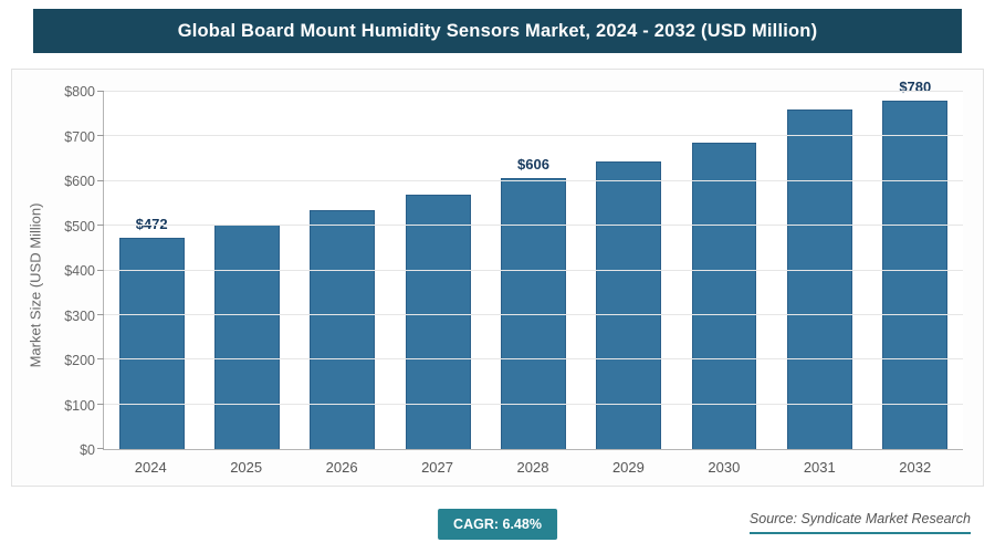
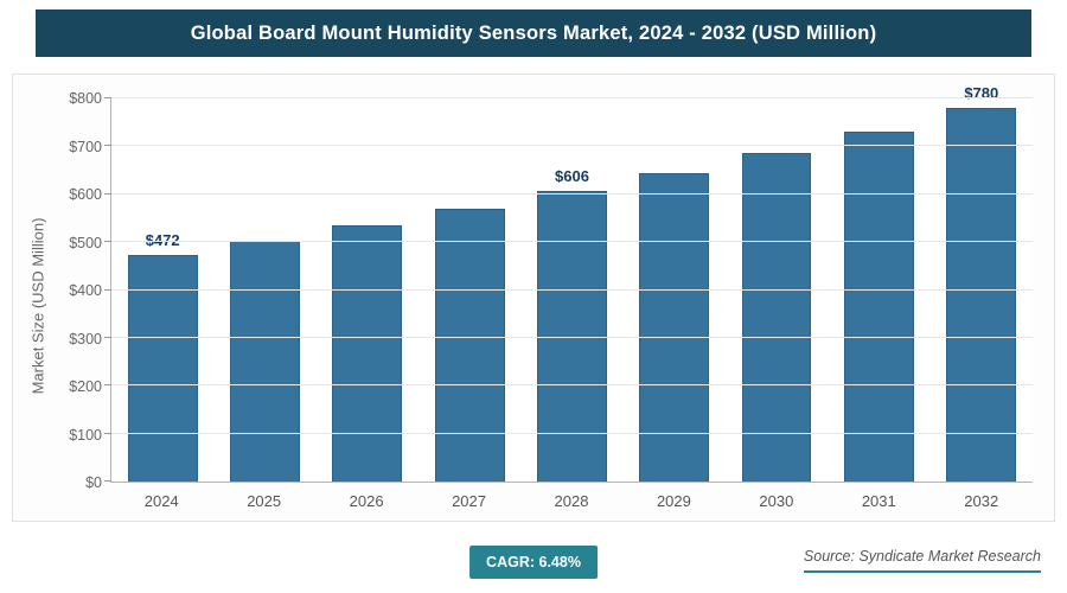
2031: $760 -> $730
